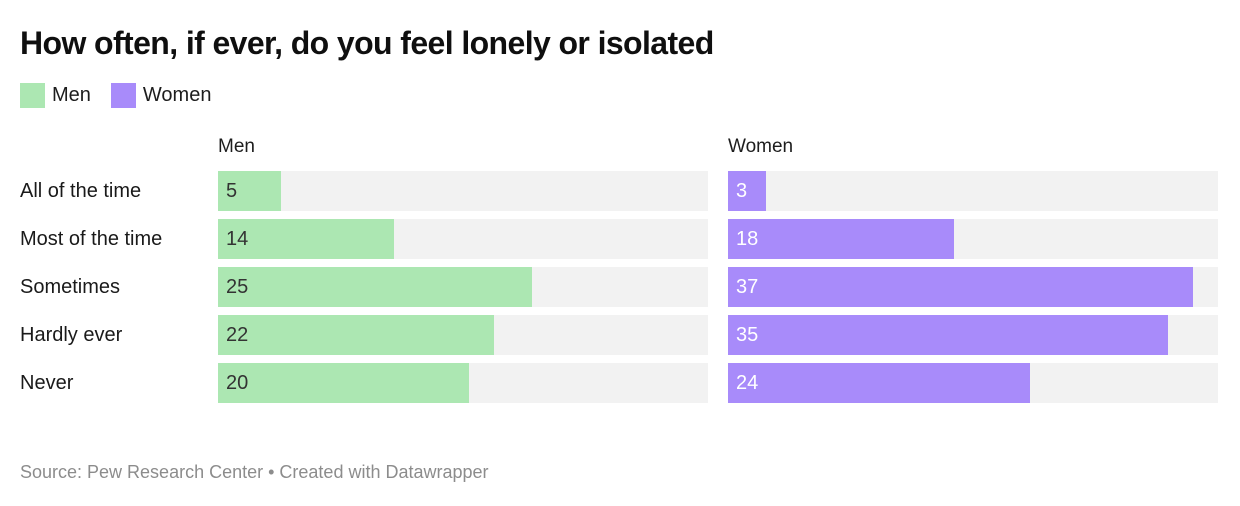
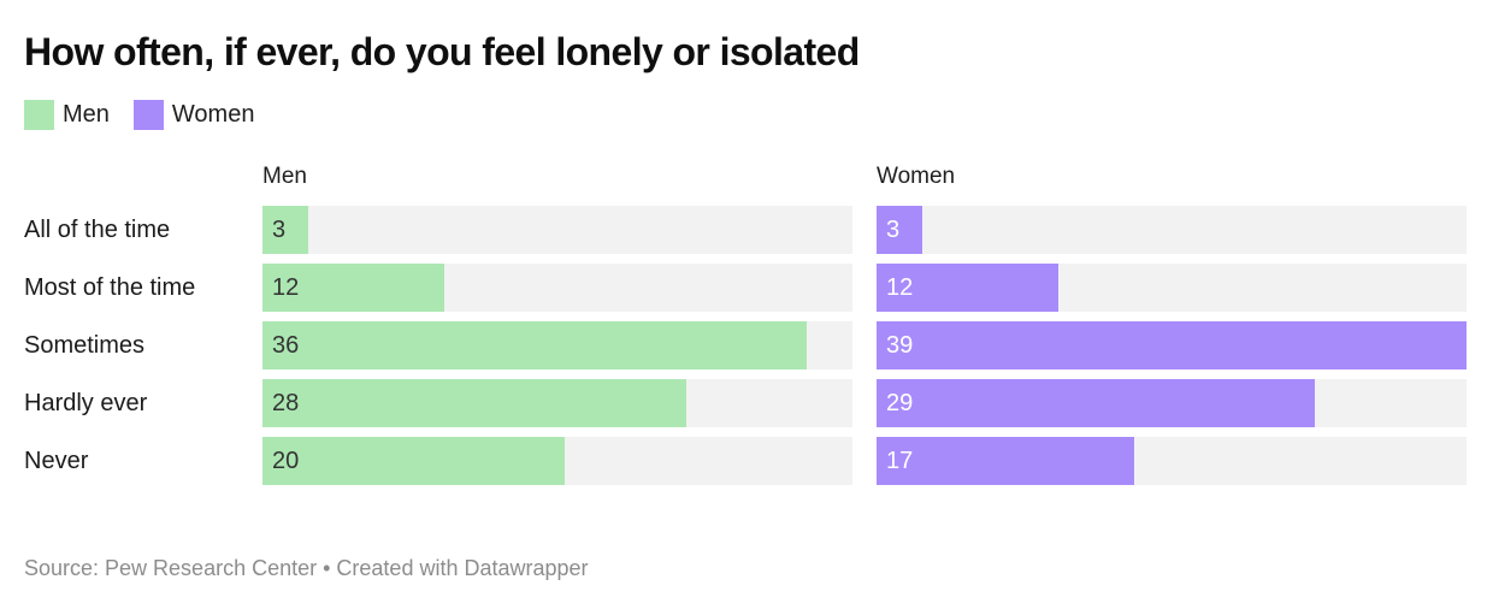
Men/All of the time: 5 -> 3
Men/Most of the time: 14 -> 12
Women/Most of the time: 18 -> 12
Men/Sometimes: 25 -> 36
Women/Sometimes: 37 -> 39
Men/Hardly ever: 22 -> 28
Women/Hardly ever: 35 -> 29
Women/Never: 24 -> 17
